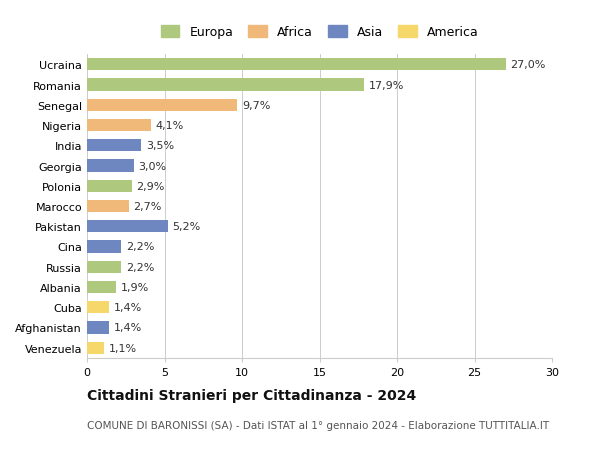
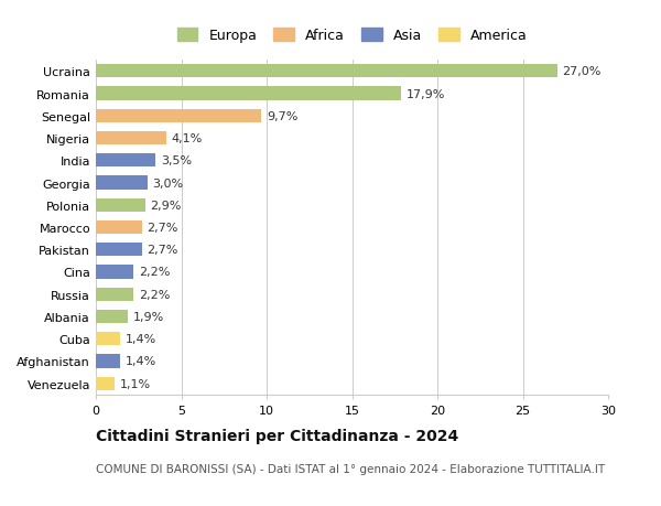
Pakistan: 5,2% -> 2,7%
